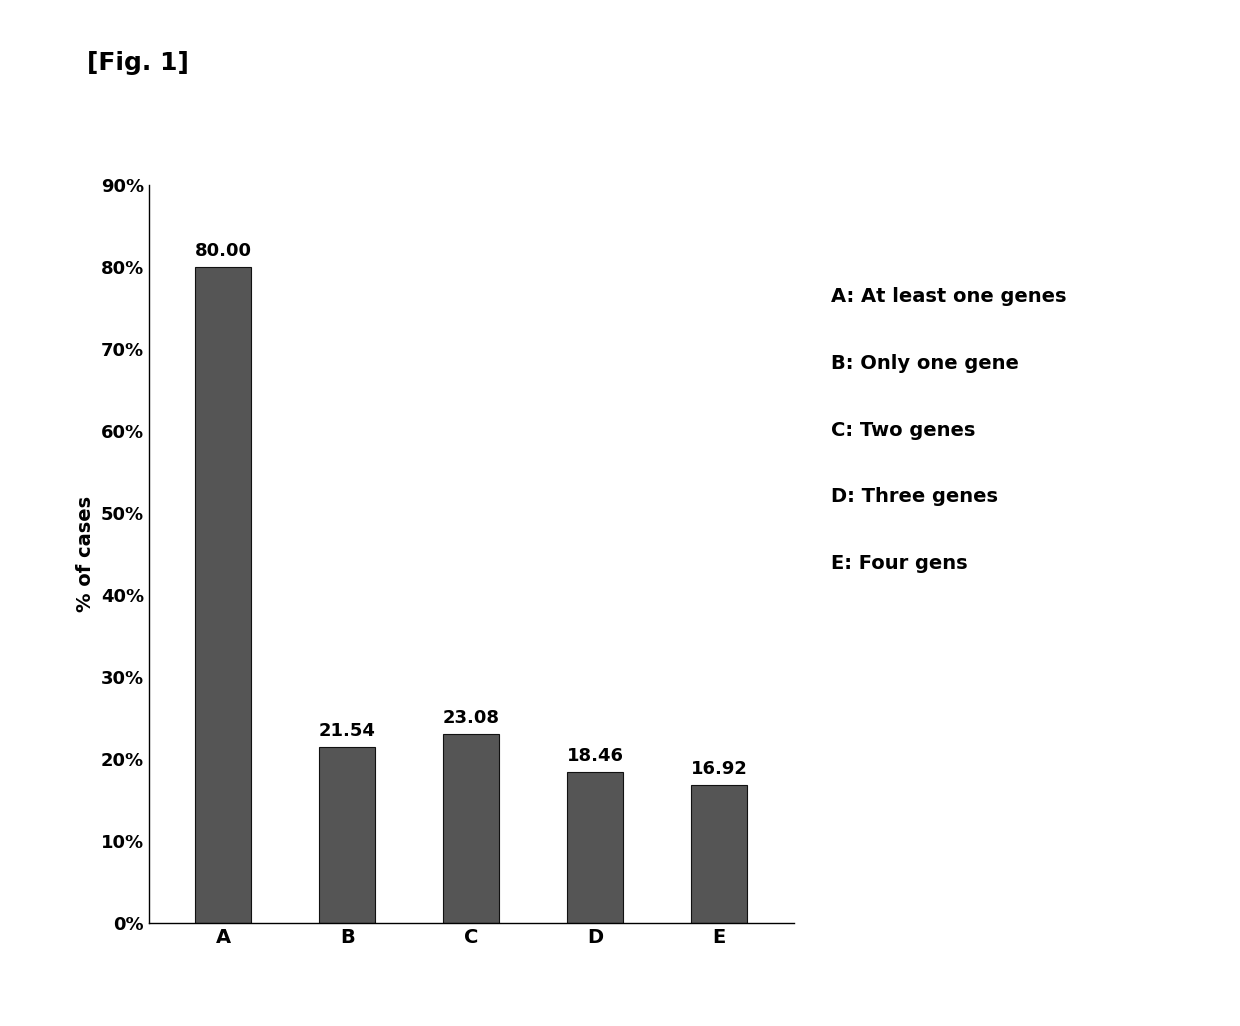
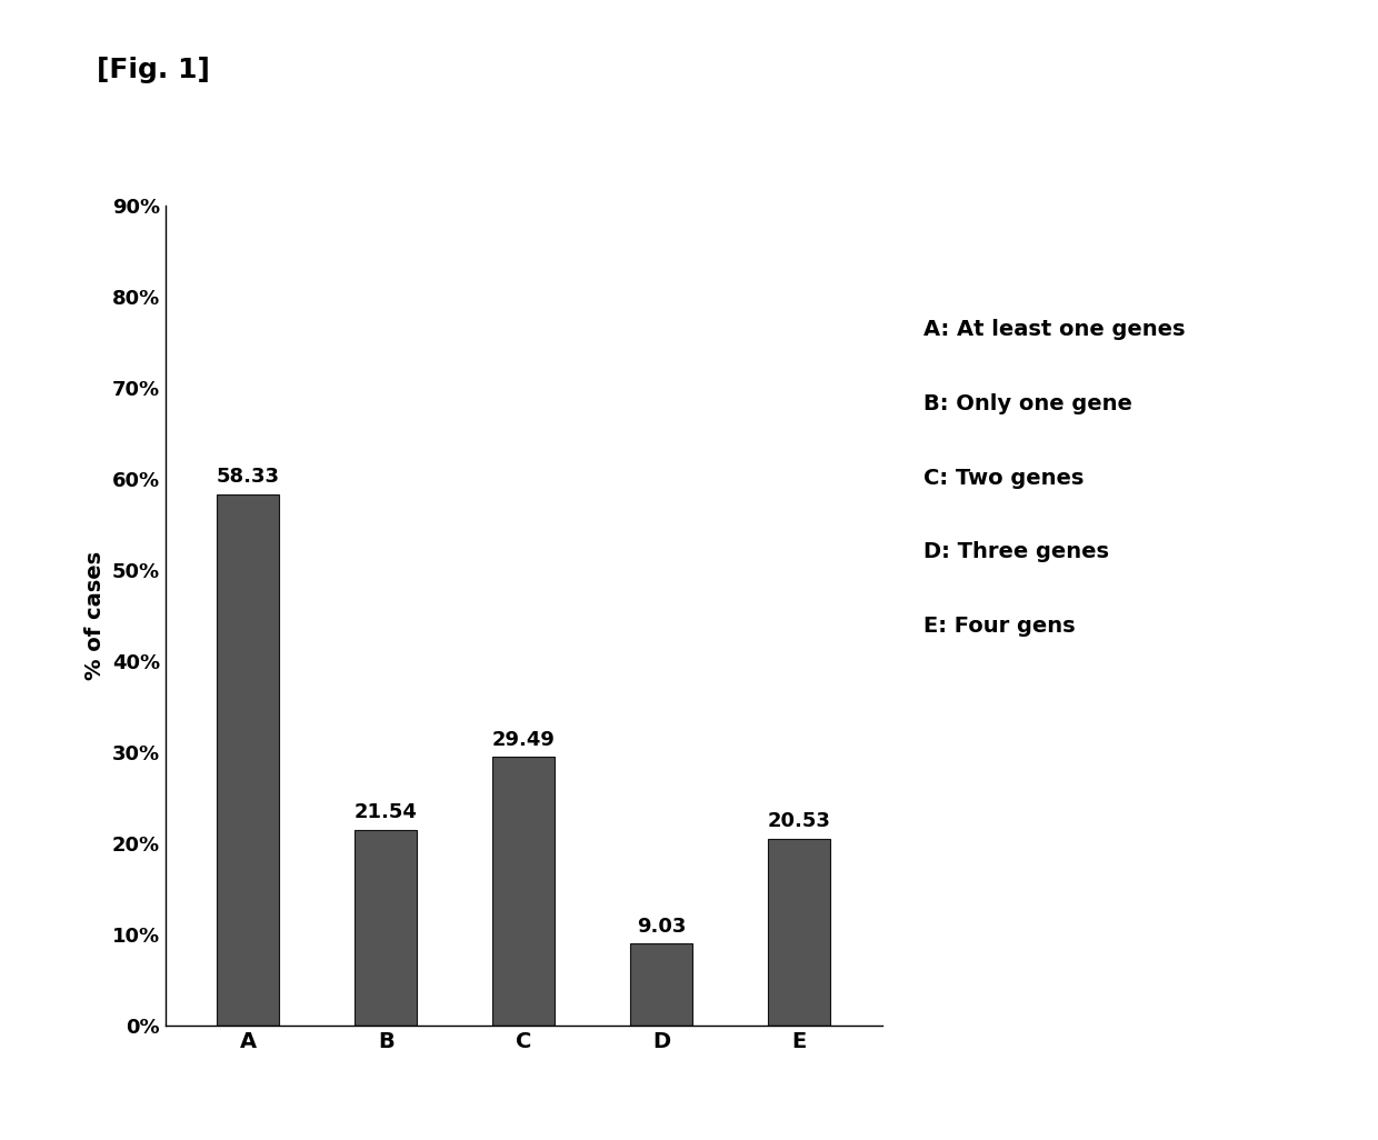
A: 80.00 -> 58.33
C: 23.08 -> 29.49
D: 18.46 -> 9.03
E: 16.92 -> 20.53
